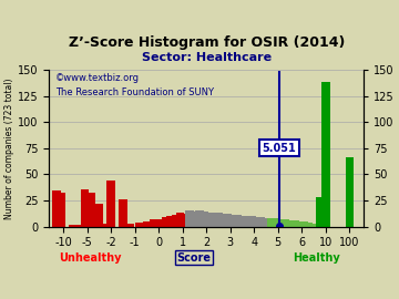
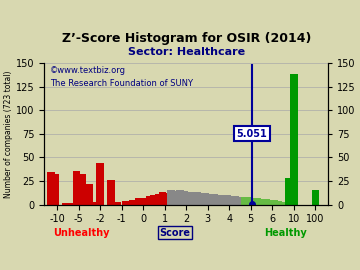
100: 66 -> 15
